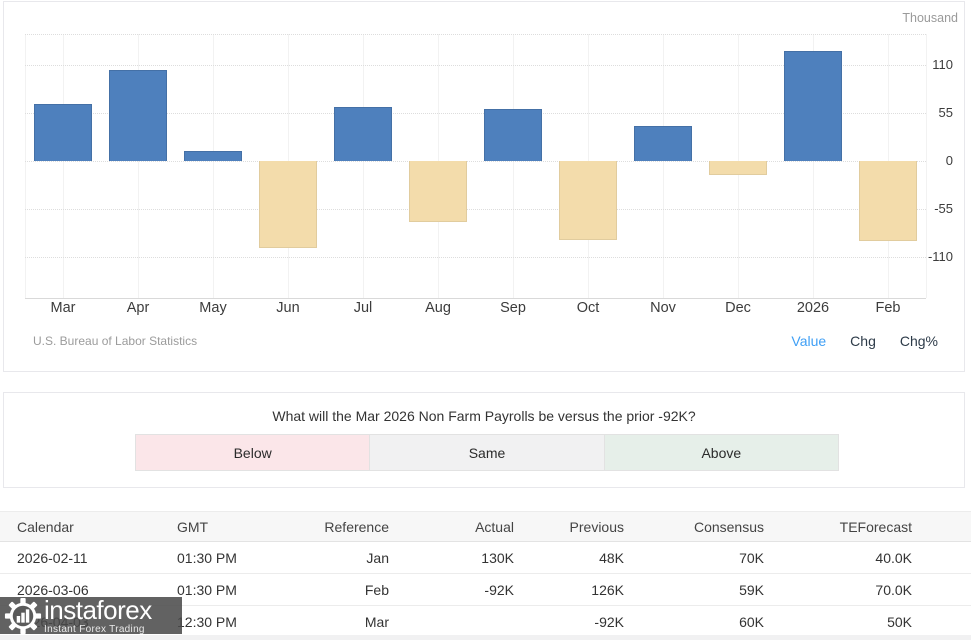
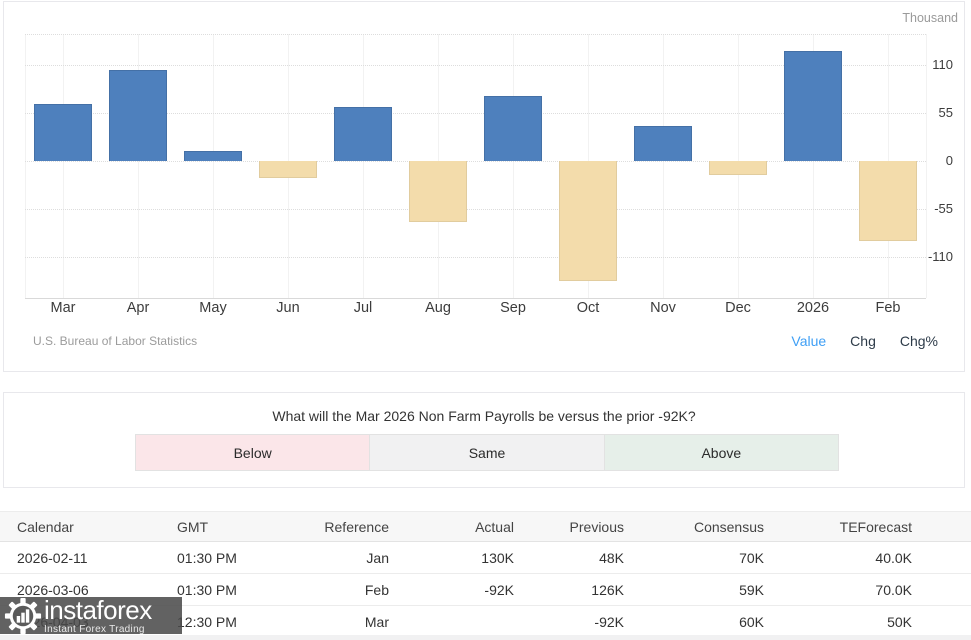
Jun: -100 -> -20
Sep: 60 -> 70
Oct: -90 -> -140
